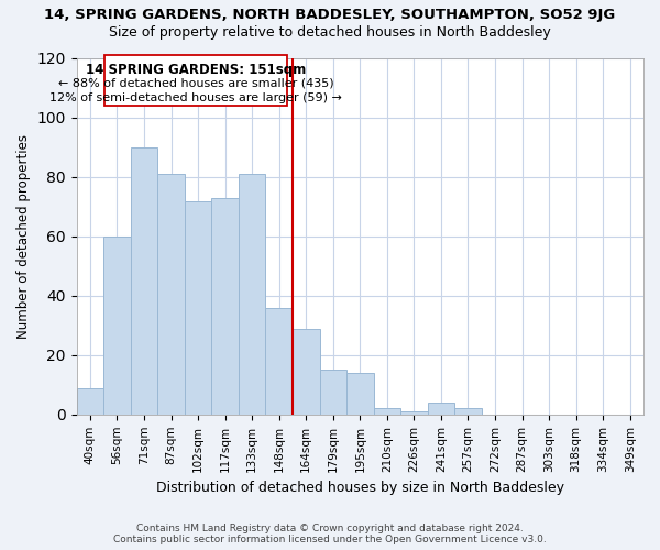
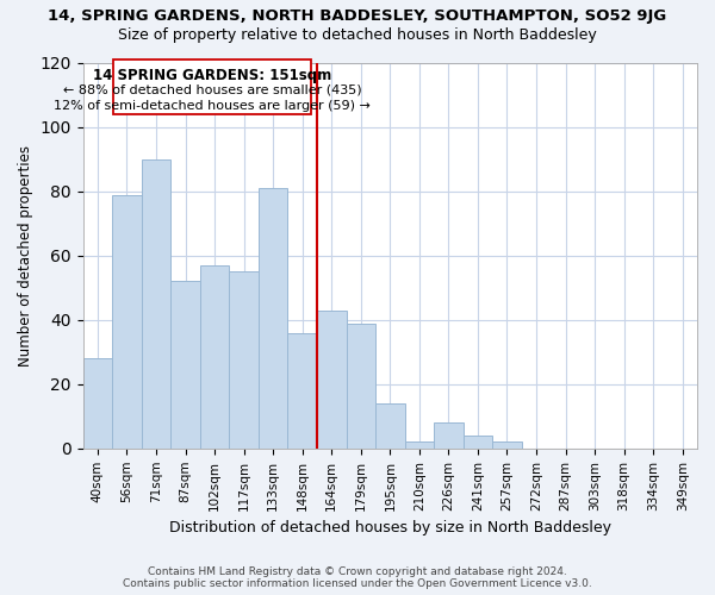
40sqm: 9 -> 28
56sqm: 60 -> 79
87sqm: 81 -> 52
102sqm: 72 -> 57
117sqm: 73 -> 55
164sqm: 29 -> 43
179sqm: 15 -> 39
226sqm: 1 -> 8
